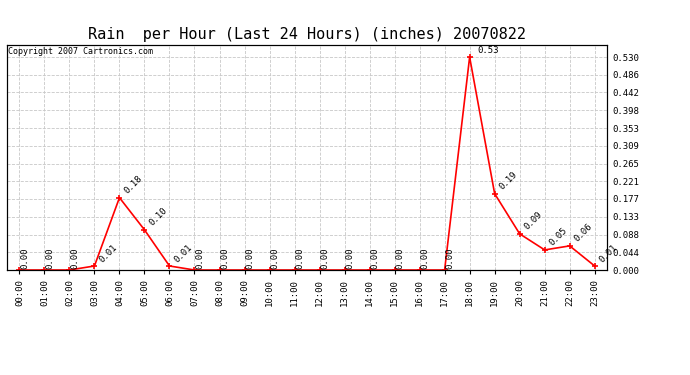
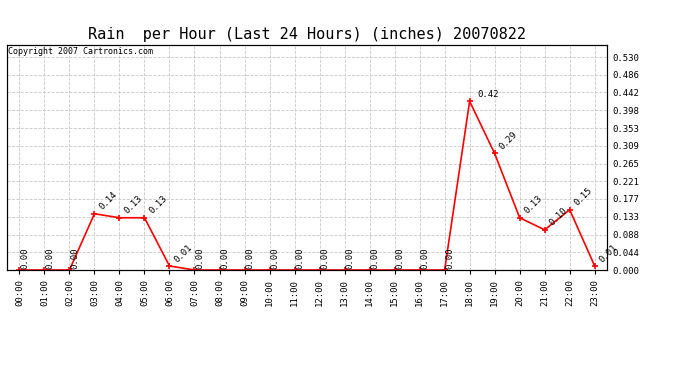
03:00: 0.01 -> 0.14
04:00: 0.18 -> 0.13
05:00: 0.10 -> 0.13
18:00: 0.53 -> 0.42
19:00: 0.19 -> 0.29
20:00: 0.09 -> 0.13
21:00: 0.05 -> 0.10
22:00: 0.06 -> 0.15
